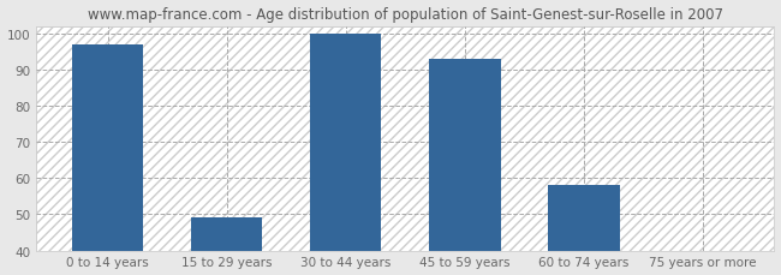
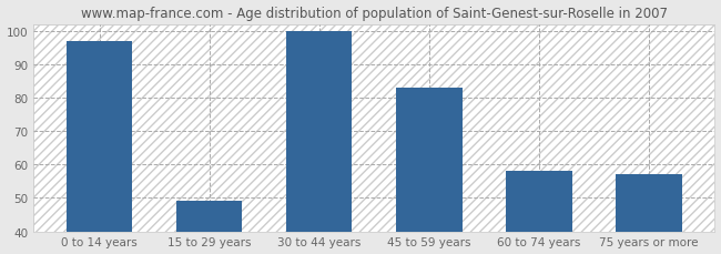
45 to 59 years: 93 -> 83
75 years or more: 40 -> 57
